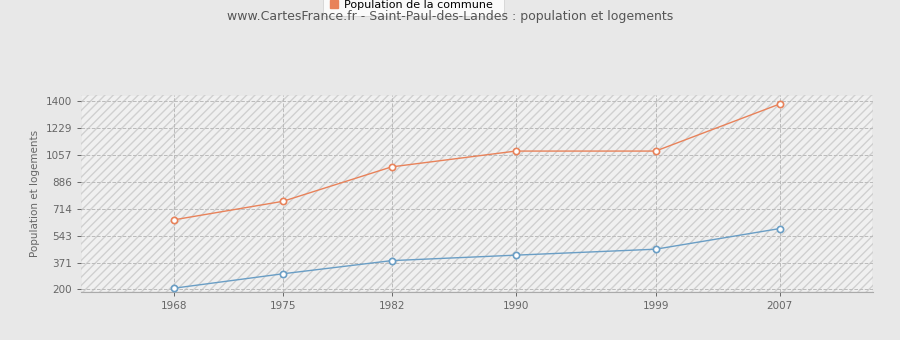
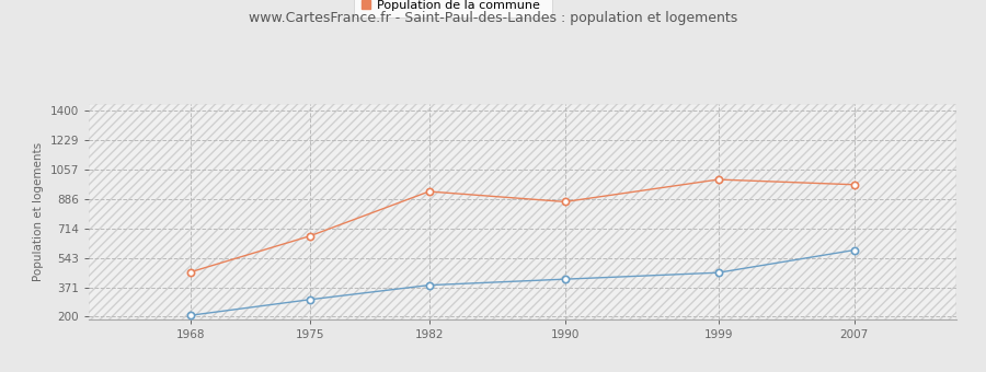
Population de la commune/1968: 640 -> 460
Population de la commune/1975: 760 -> 670
Population de la commune/1982: 980 -> 930
Population de la commune/1990: 1080 -> 870
Population de la commune/1999: 1080 -> 1000
Population de la commune/2007: 1380 -> 970
